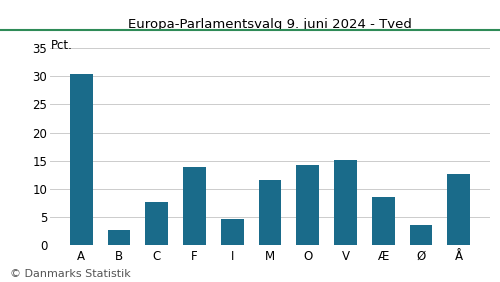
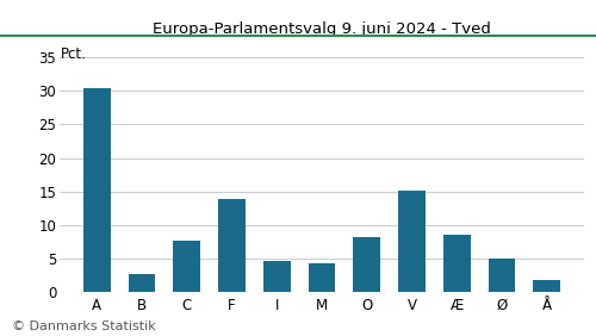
M: 11.6 -> 4.3
O: 14.2 -> 8.2
Ø: 3.6 -> 5.0
Å: 12.6 -> 1.9
